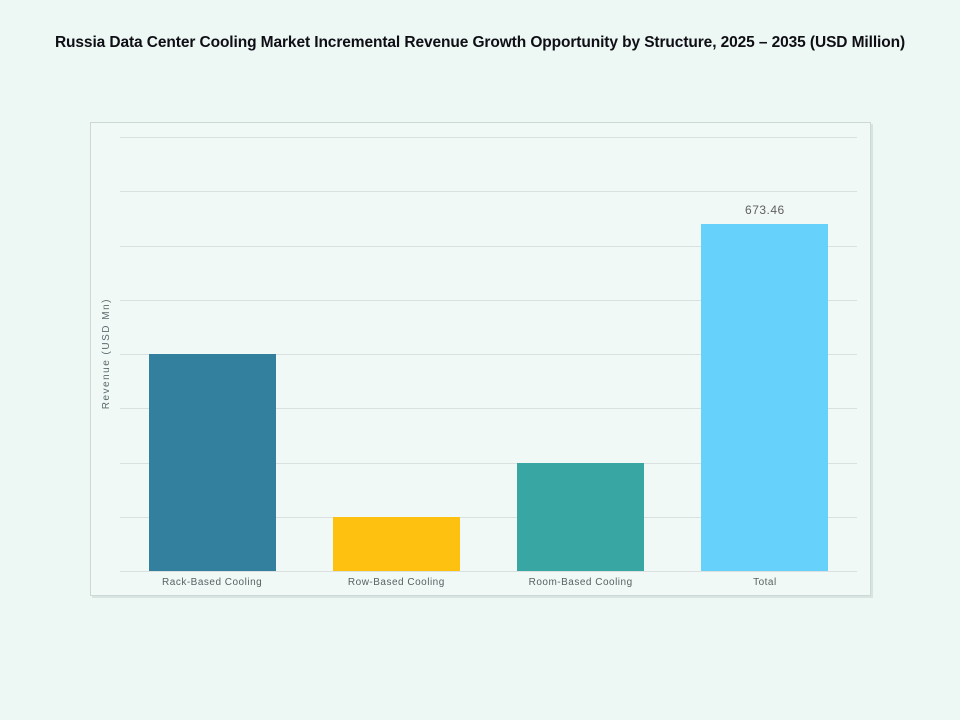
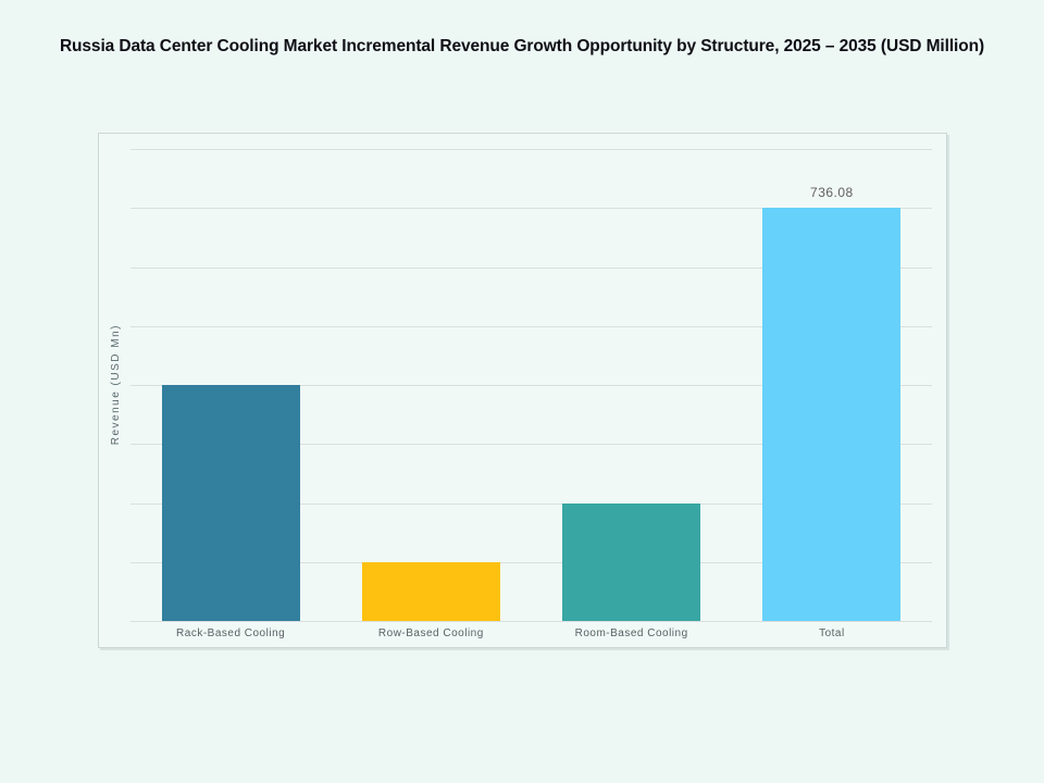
Total: 673.46 -> 736.08
